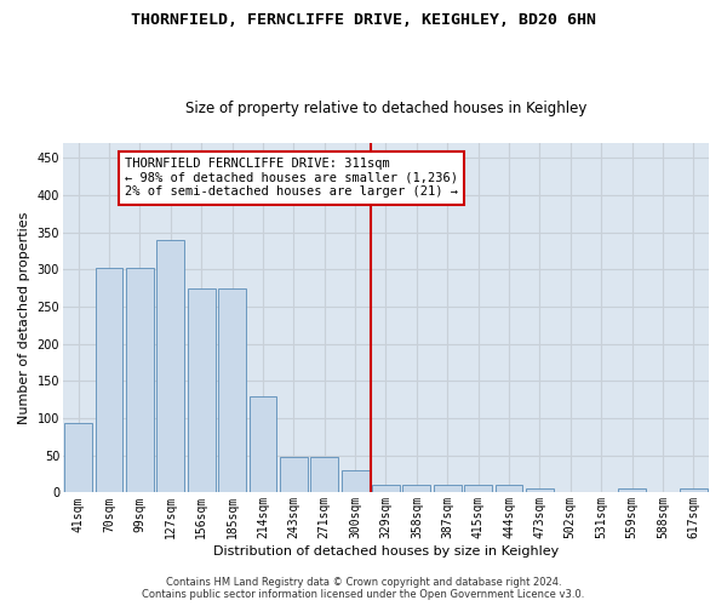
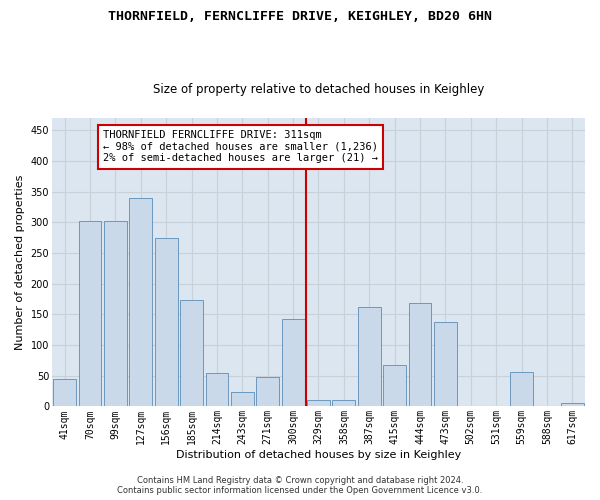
41sqm: 93 -> 44
185sqm: 275 -> 174
214sqm: 130 -> 54
243sqm: 48 -> 24
300sqm: 30 -> 142
387sqm: 10 -> 162
415sqm: 10 -> 68
444sqm: 10 -> 168
473sqm: 5 -> 138
559sqm: 5 -> 56
